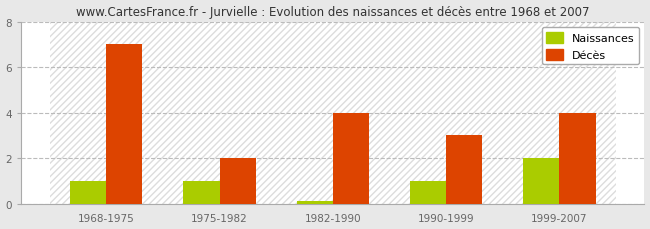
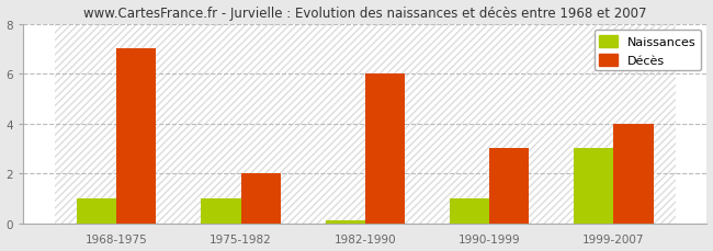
Décès/1982-1990: 4 -> 6
Naissances/1999-2007: 2.0 -> 3.0
